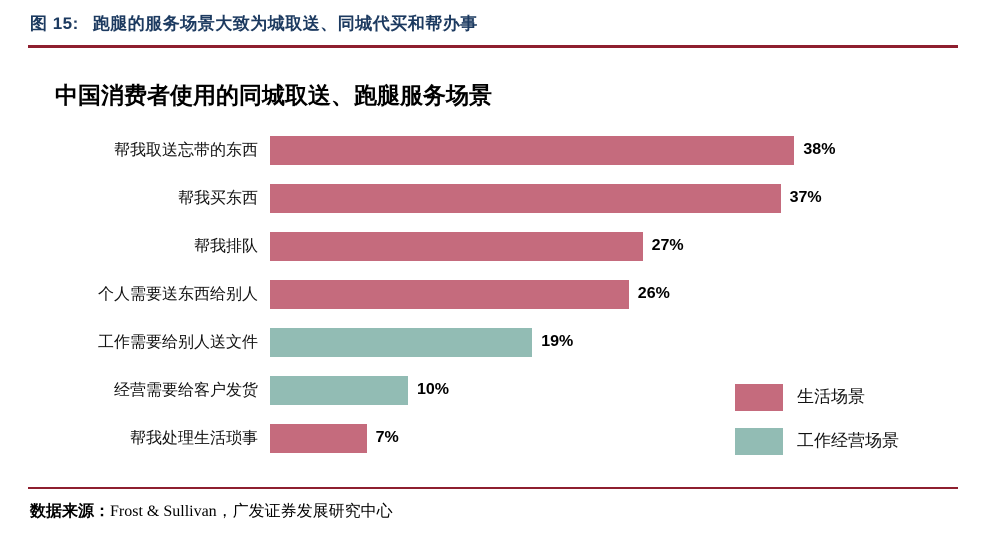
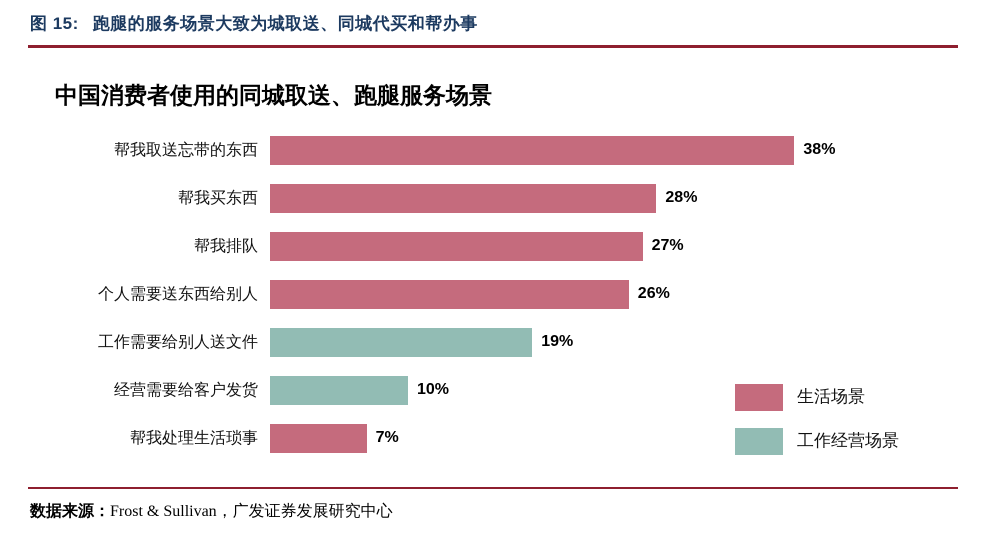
帮我买东西: 37% -> 28%
